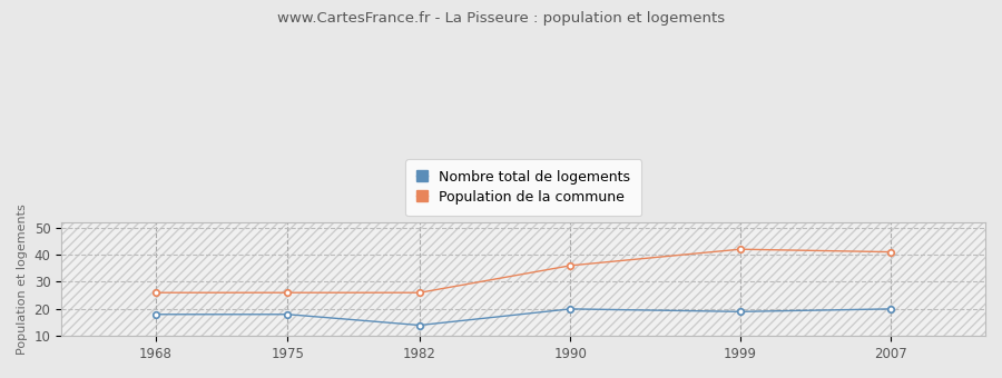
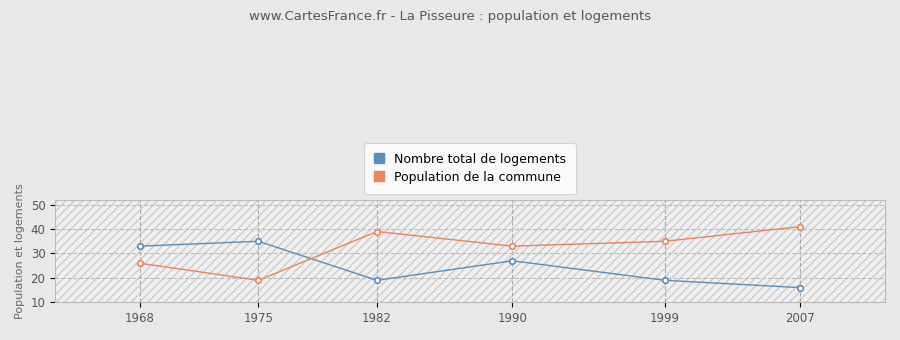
Nombre total de logements/1968: 18 -> 33
Nombre total de logements/1975: 18 -> 35
Population de la commune/1975: 26 -> 19
Nombre total de logements/1982: 14 -> 19
Population de la commune/1982: 26 -> 39
Nombre total de logements/1990: 20 -> 27
Population de la commune/1990: 36 -> 33
Population de la commune/1999: 42 -> 35
Nombre total de logements/2007: 20 -> 16
